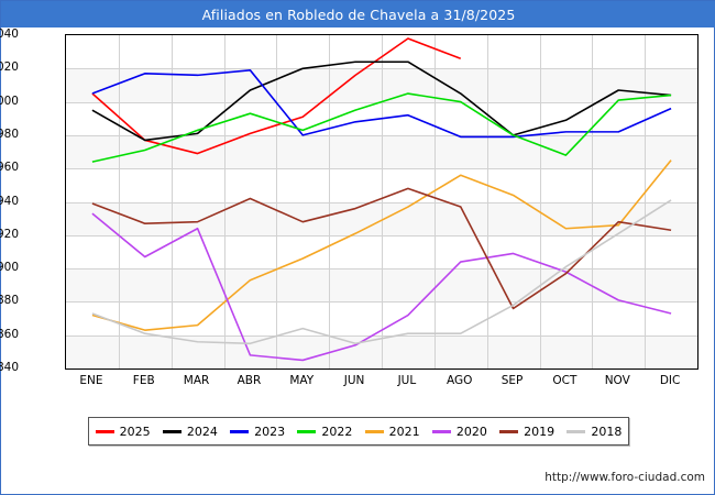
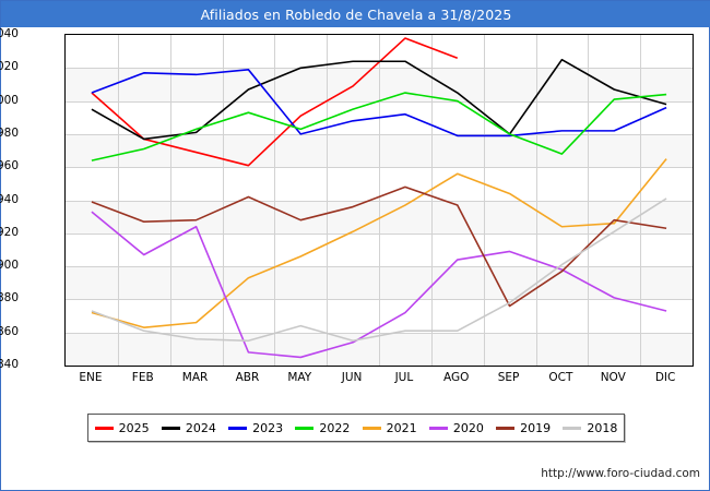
2025/ABR: 981 -> 961
2025/JUN: 1016 -> 1009
2024/OCT: 989 -> 1025
2024/DIC: 1004 -> 998
